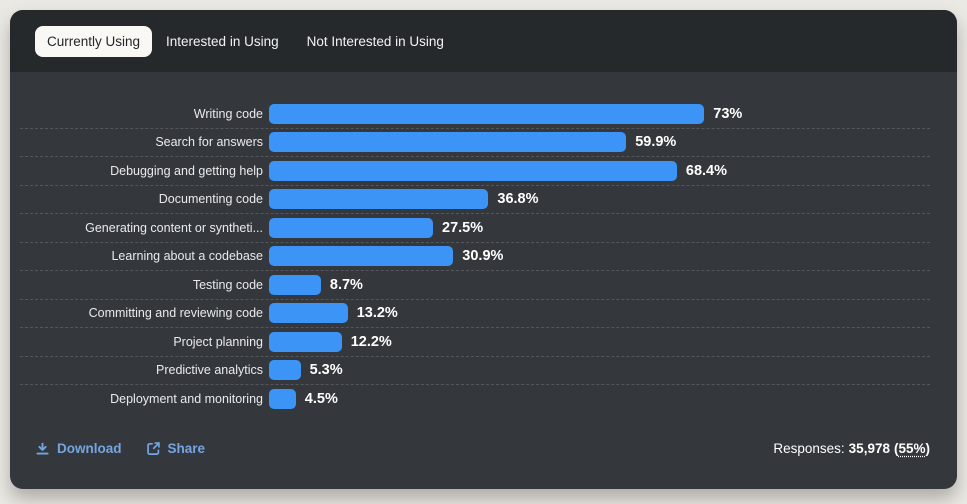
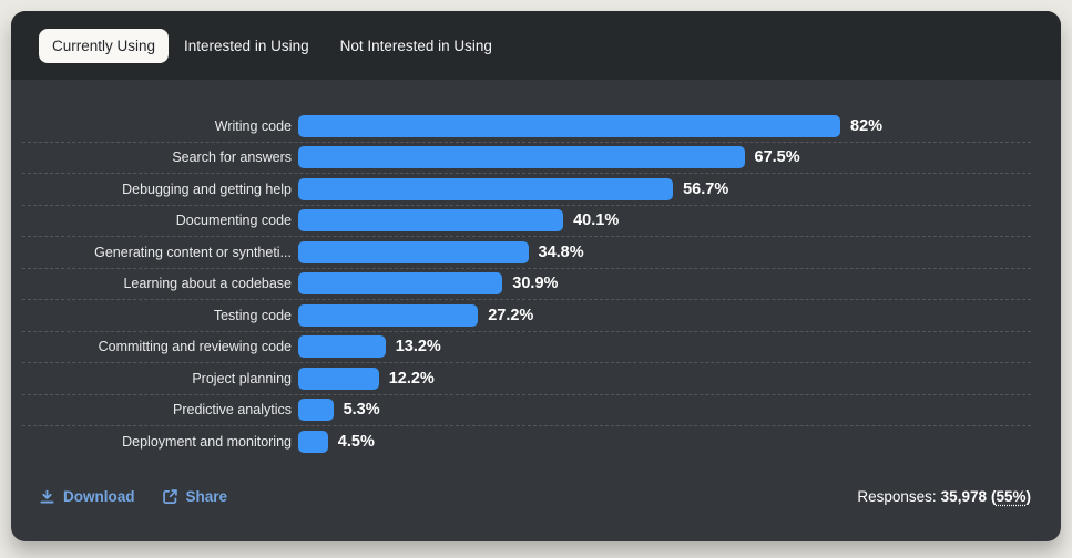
Writing code: 73% -> 82%
Search for answers: 59.9% -> 67.5%
Debugging and getting help: 68.4% -> 56.7%
Documenting code: 36.8% -> 40.1%
Generating content or syntheti...: 27.5% -> 34.8%
Testing code: 8.7% -> 27.2%
